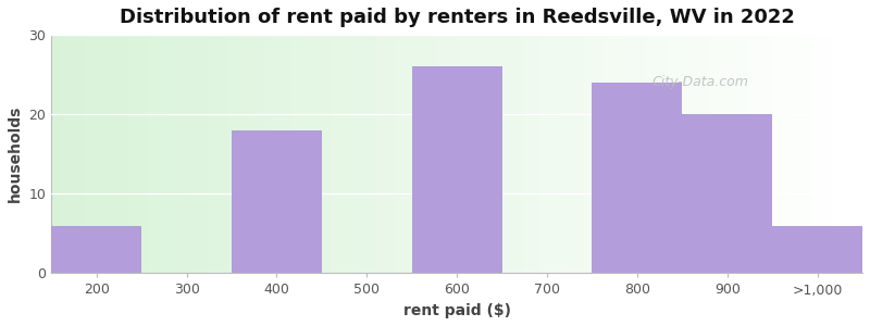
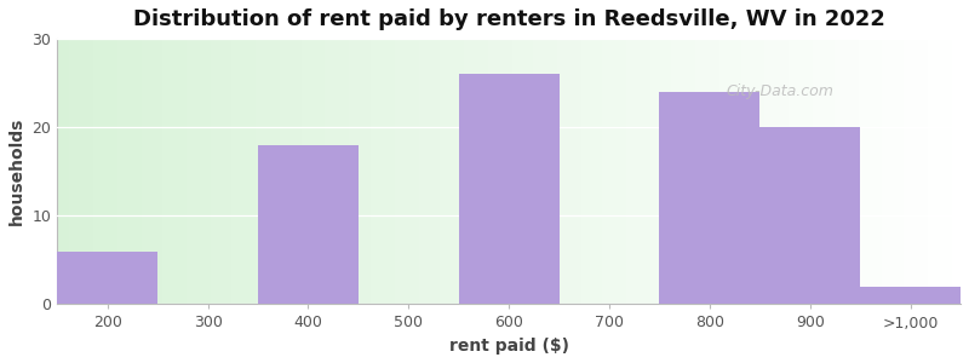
>1,000: 6 -> 2
